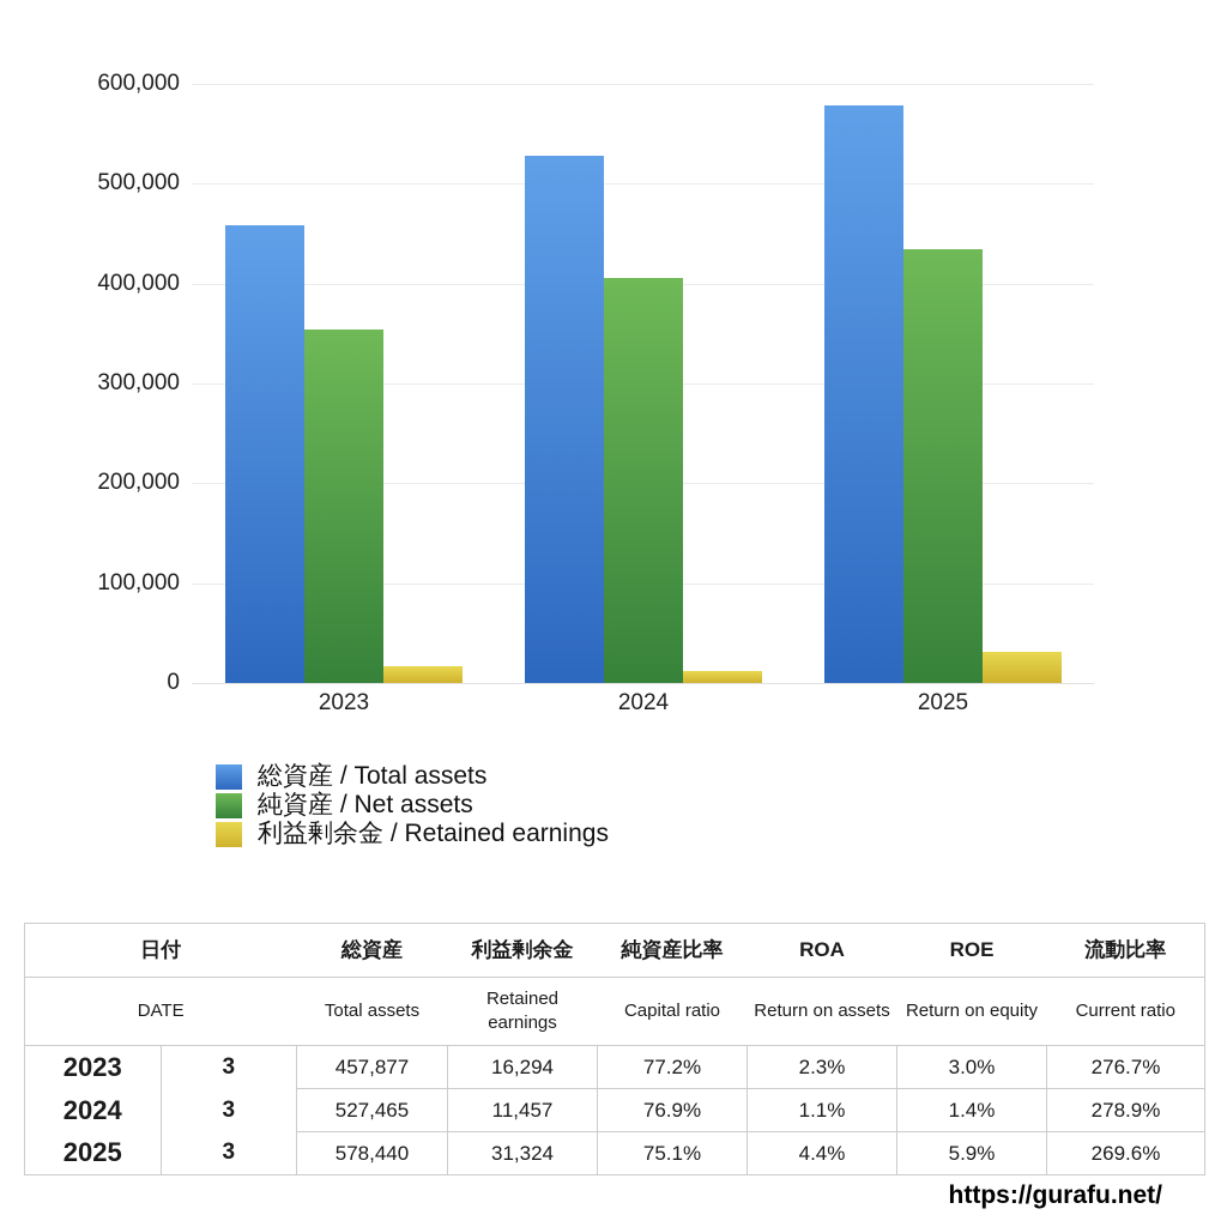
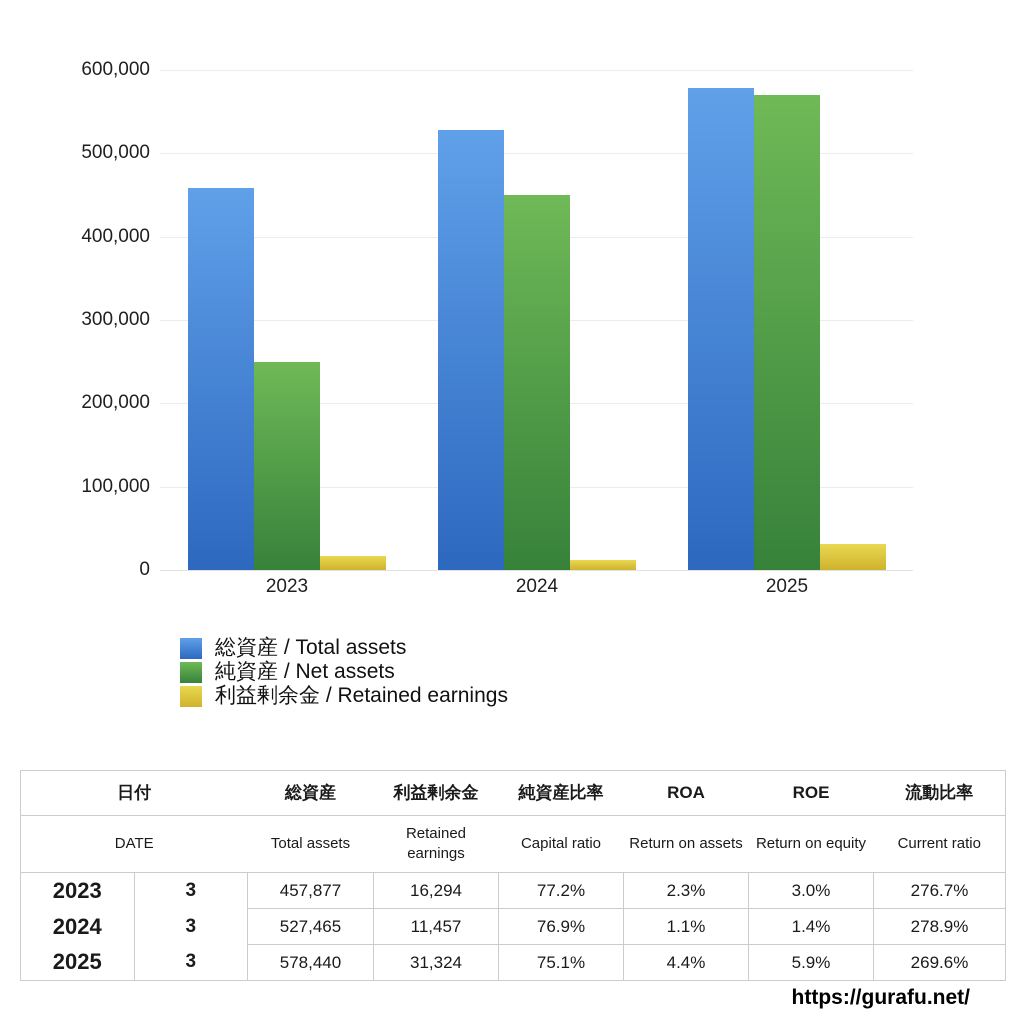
純資産 / Net assets/2023: 350000 -> 250000
純資産 / Net assets/2024: 410000 -> 450000
純資産 / Net assets/2025: 430000 -> 570000
